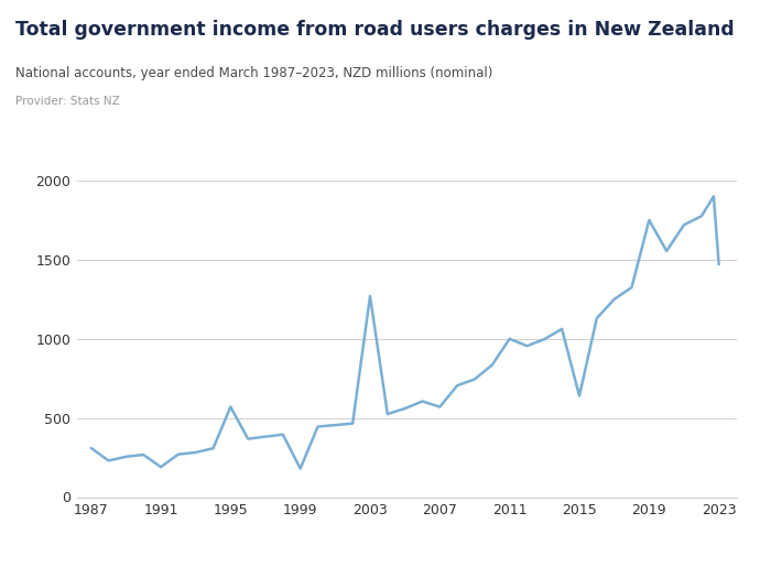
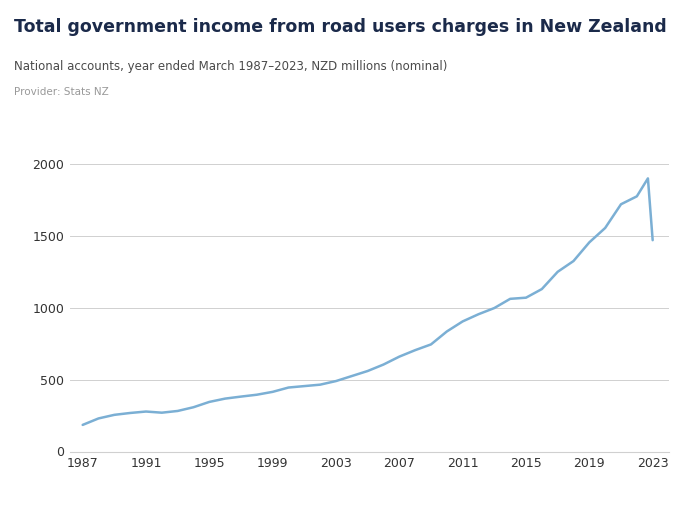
1987: 310 -> 180
1991: 190 -> 280
1995: 570 -> 340
1999: 180 -> 420
2003: 1270 -> 490
2007: 570 -> 660
2011: 1000 -> 900
2015: 640 -> 1070
2019: 1750 -> 1460
